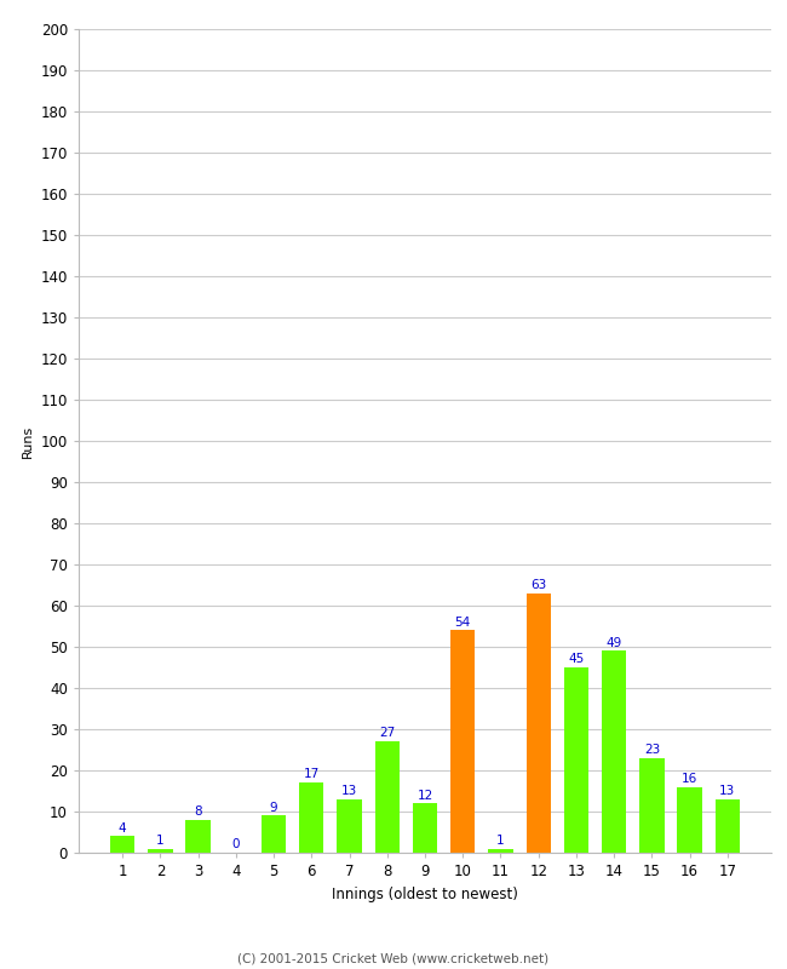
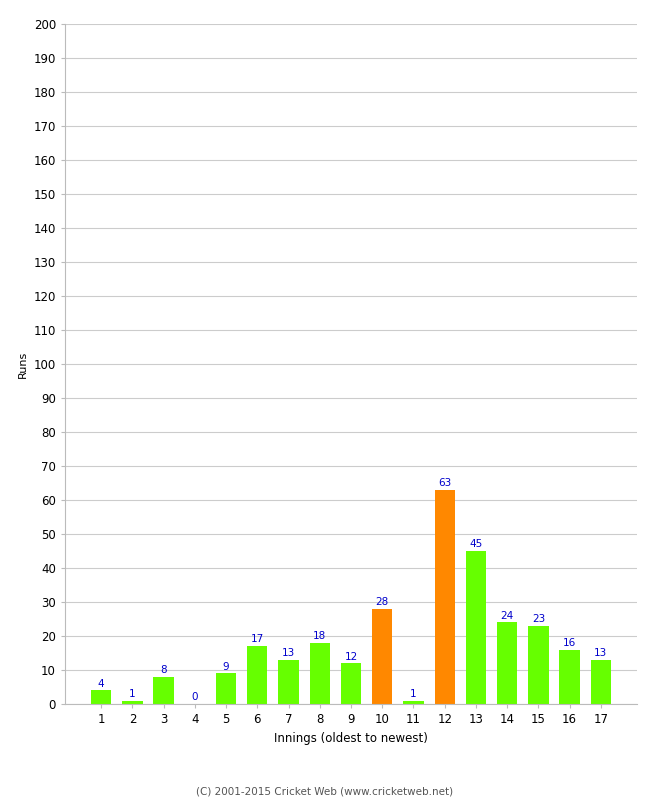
8: 27 -> 18
10: 54 -> 28
14: 49 -> 24
